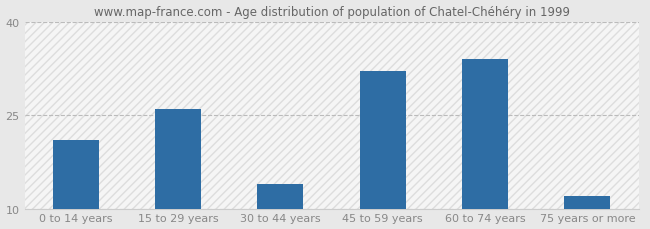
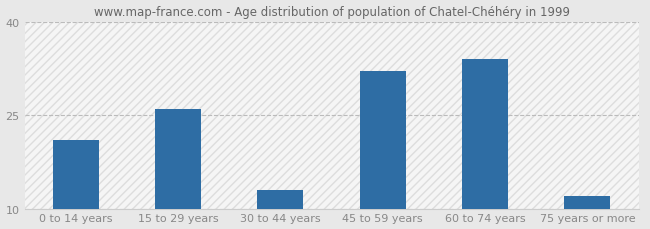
30 to 44 years: 14 -> 13
